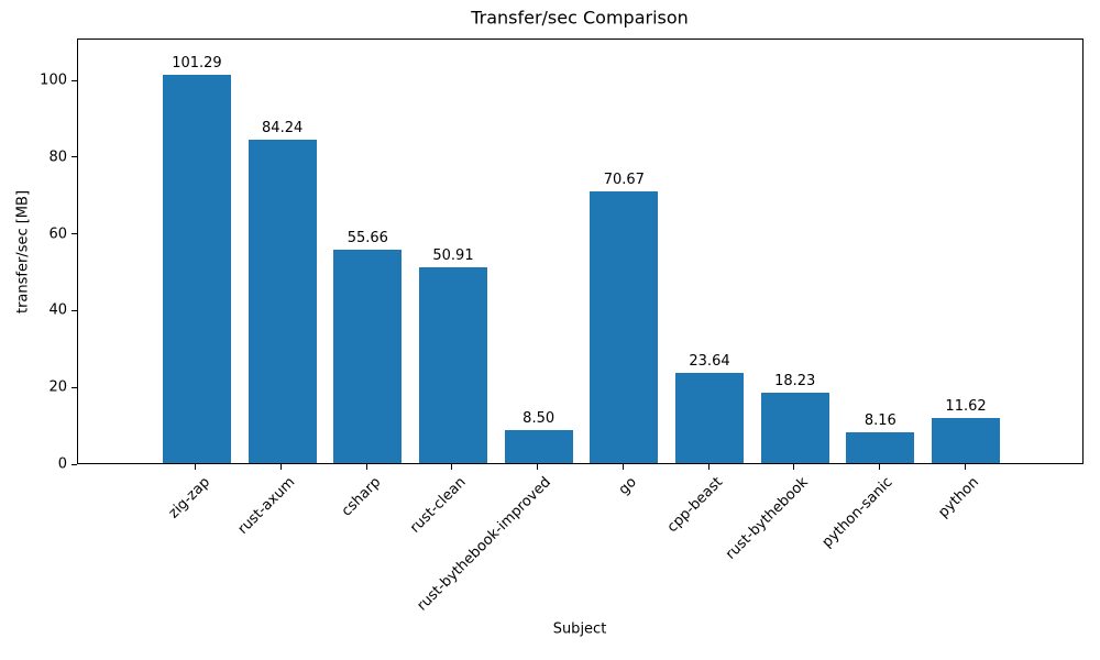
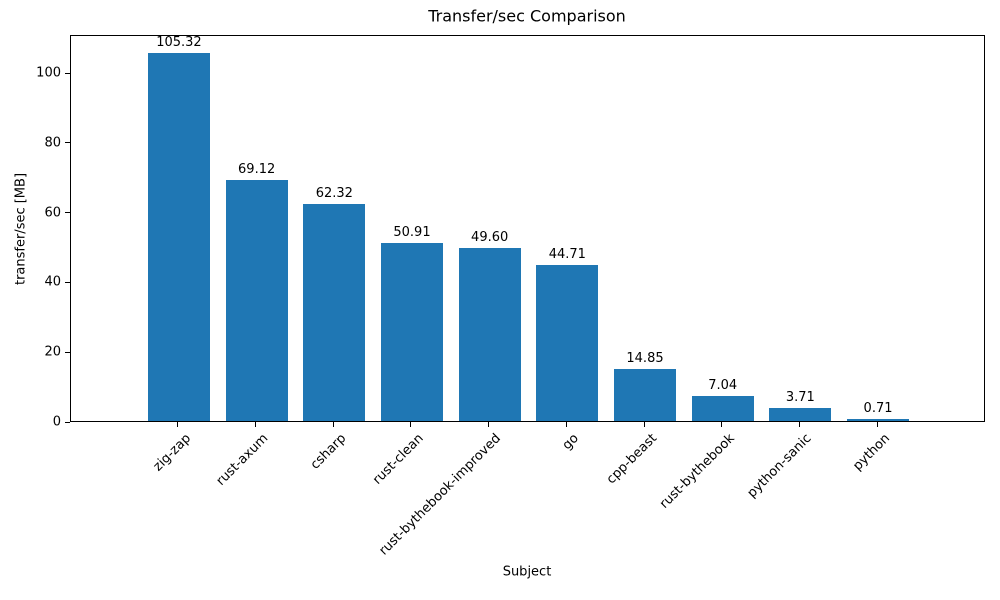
zig-zap: 101.29 -> 105.32
rust-axum: 84.24 -> 69.12
csharp: 55.66 -> 62.32
rust-bythebook-improved: 8.50 -> 49.60
go: 70.67 -> 44.71
cpp-beast: 23.64 -> 14.85
rust-bythebook: 18.23 -> 7.04
python-sanic: 8.16 -> 3.71
python: 11.62 -> 0.71
